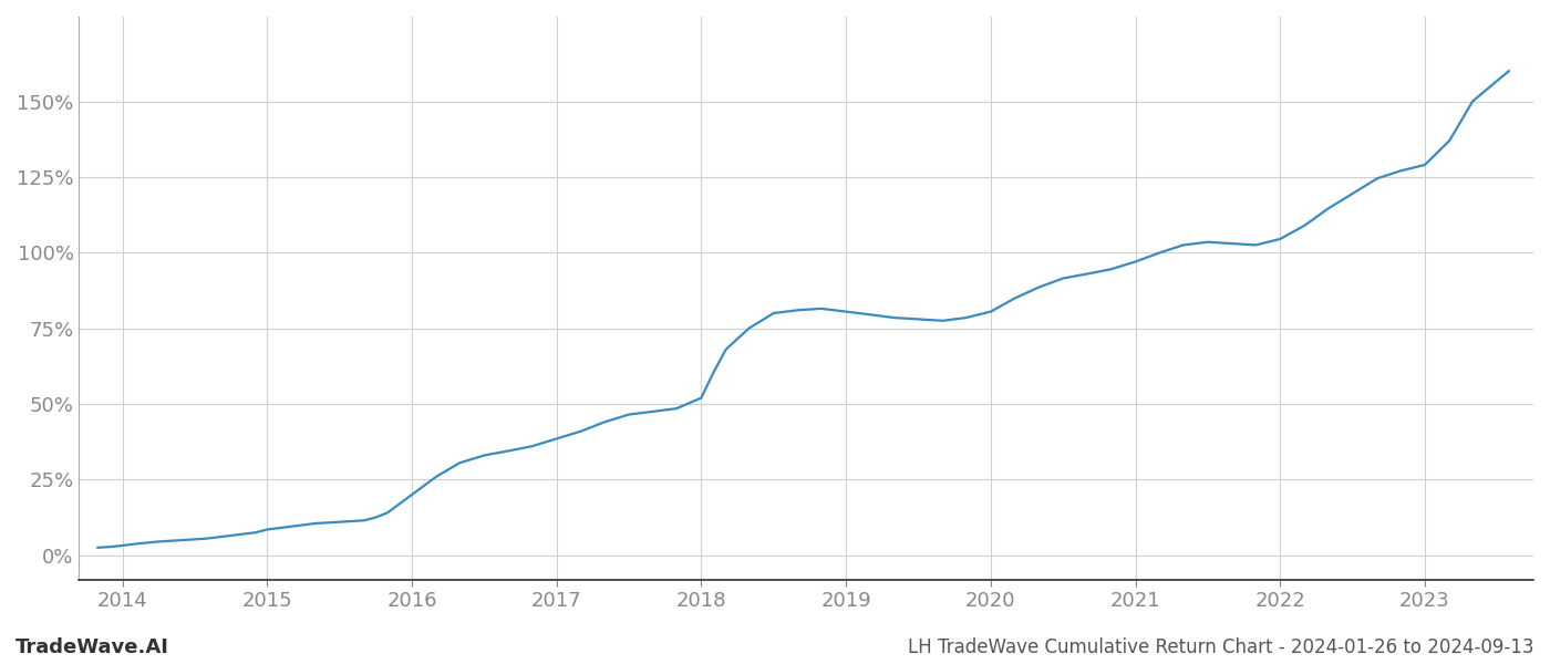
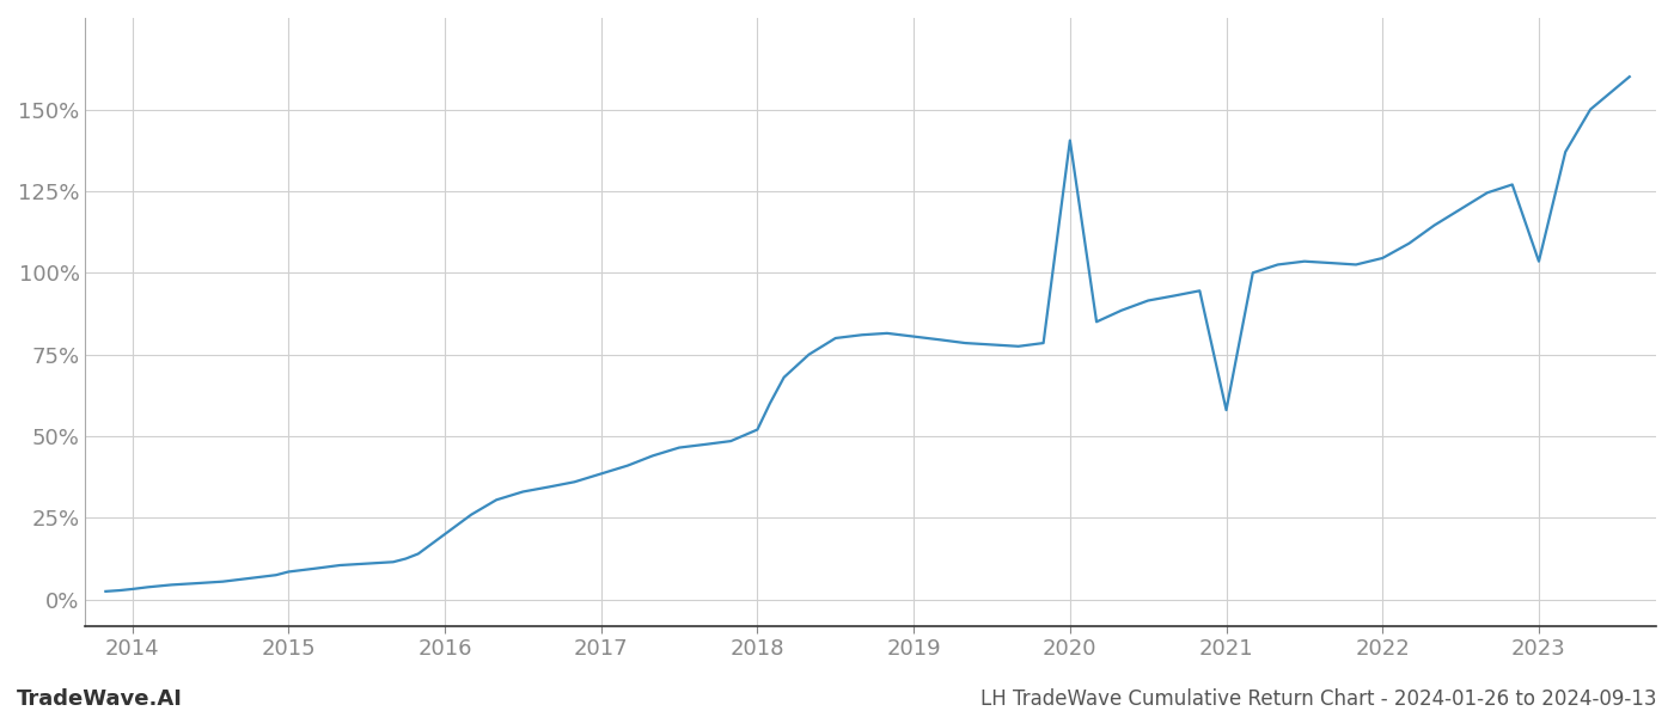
2020: 80.5% -> 140.5%
2021: 97.0% -> 58.0%
2023: 129.0% -> 103.5%
